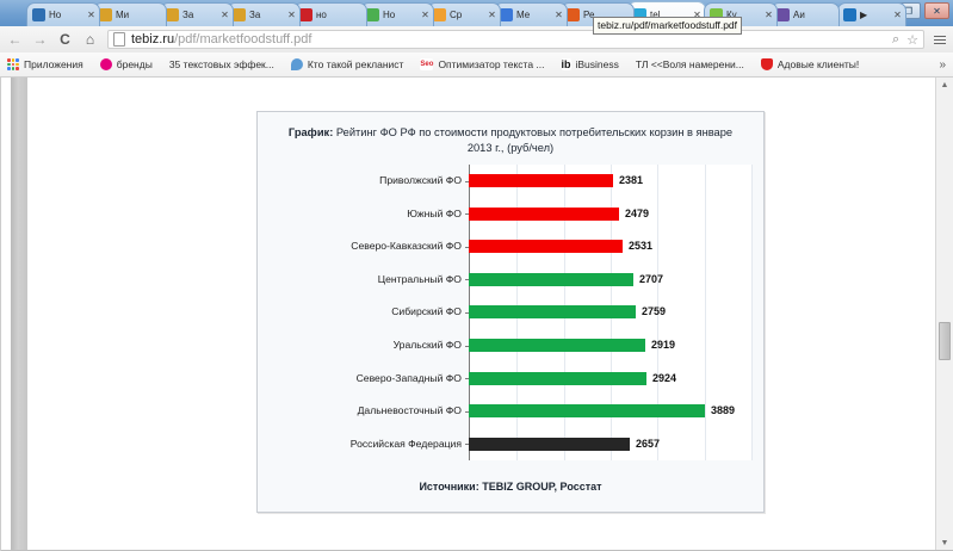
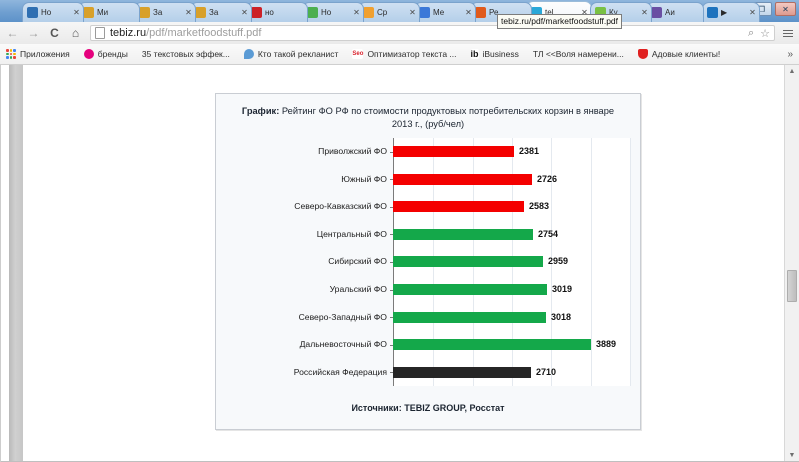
Южный ФО: 2479 -> 2726
Северо-Кавказский ФО: 2531 -> 2583
Центральный ФО: 2707 -> 2754
Сибирский ФО: 2759 -> 2959
Уральский ФО: 2919 -> 3019
Северо-Западный ФО: 2924 -> 3018
Российская Федерация: 2657 -> 2710
